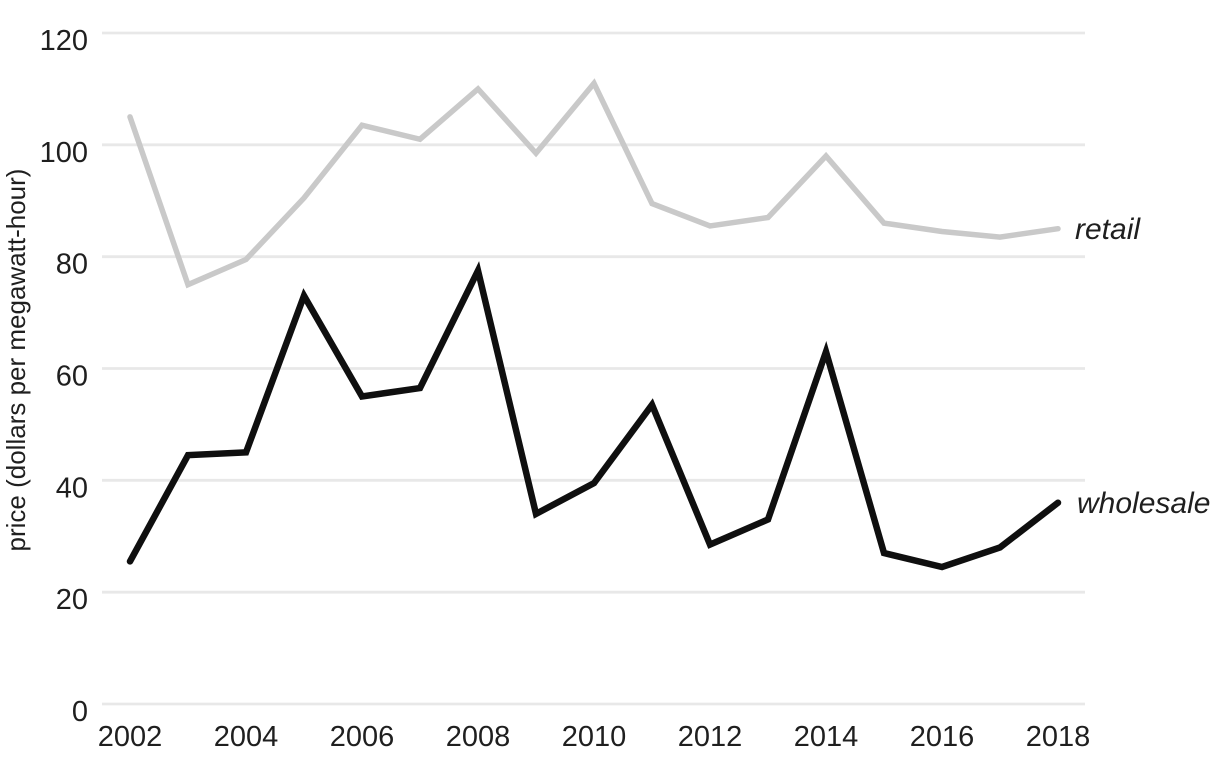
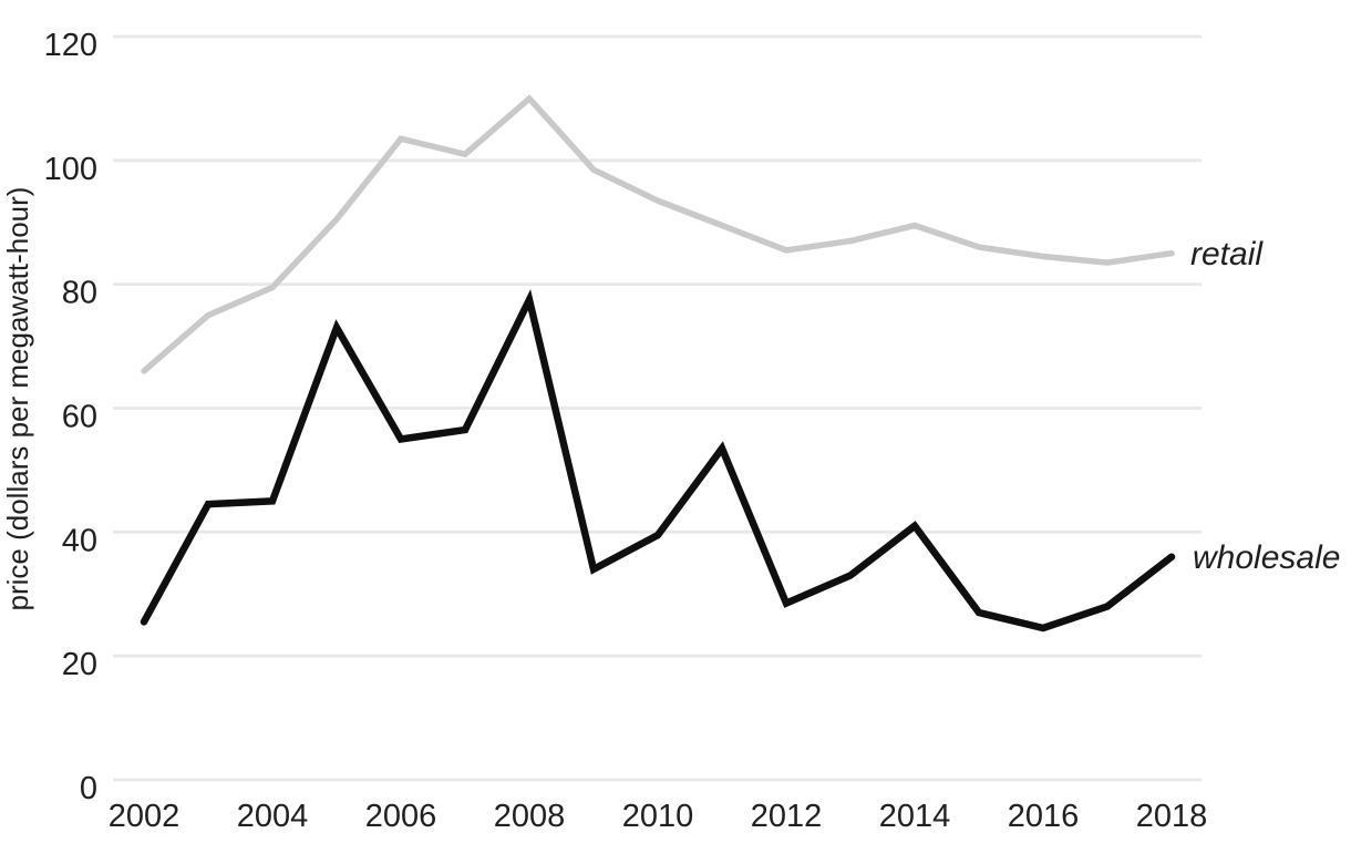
retail/2002: 105 -> 66
retail/2010: 111 -> 94
retail/2014: 98 -> 90
wholesale/2014: 63 -> 41
